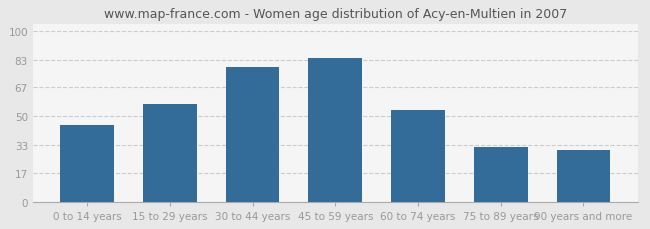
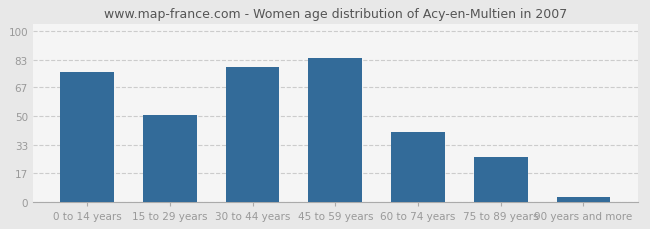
0 to 14 years: 45 -> 76
15 to 29 years: 57 -> 51
60 to 74 years: 54 -> 41
75 to 89 years: 32 -> 26
90 years and more: 30 -> 3
